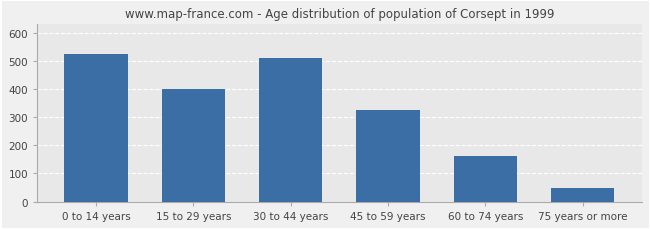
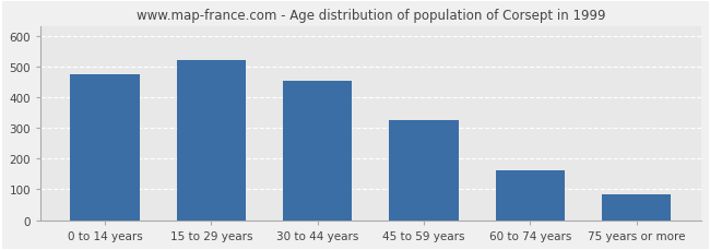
0 to 14 years: 525 -> 475
15 to 29 years: 401 -> 520
30 to 44 years: 511 -> 455
75 years or more: 48 -> 85
